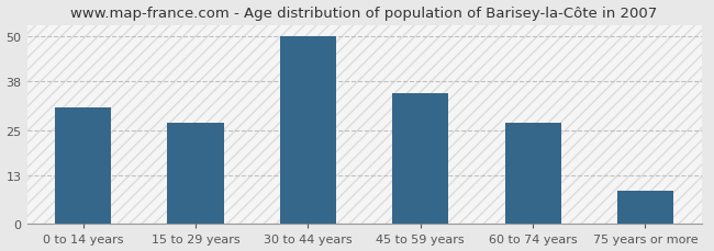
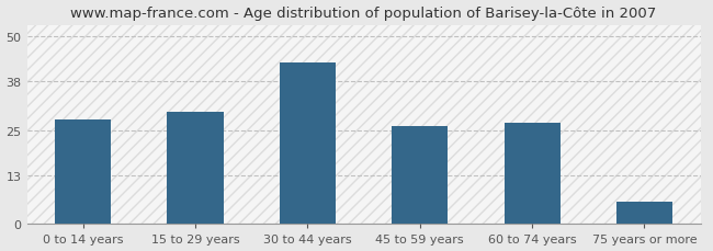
0 to 14 years: 31 -> 28
15 to 29 years: 27 -> 30
30 to 44 years: 50 -> 43
45 to 59 years: 35 -> 26
75 years or more: 9 -> 6
